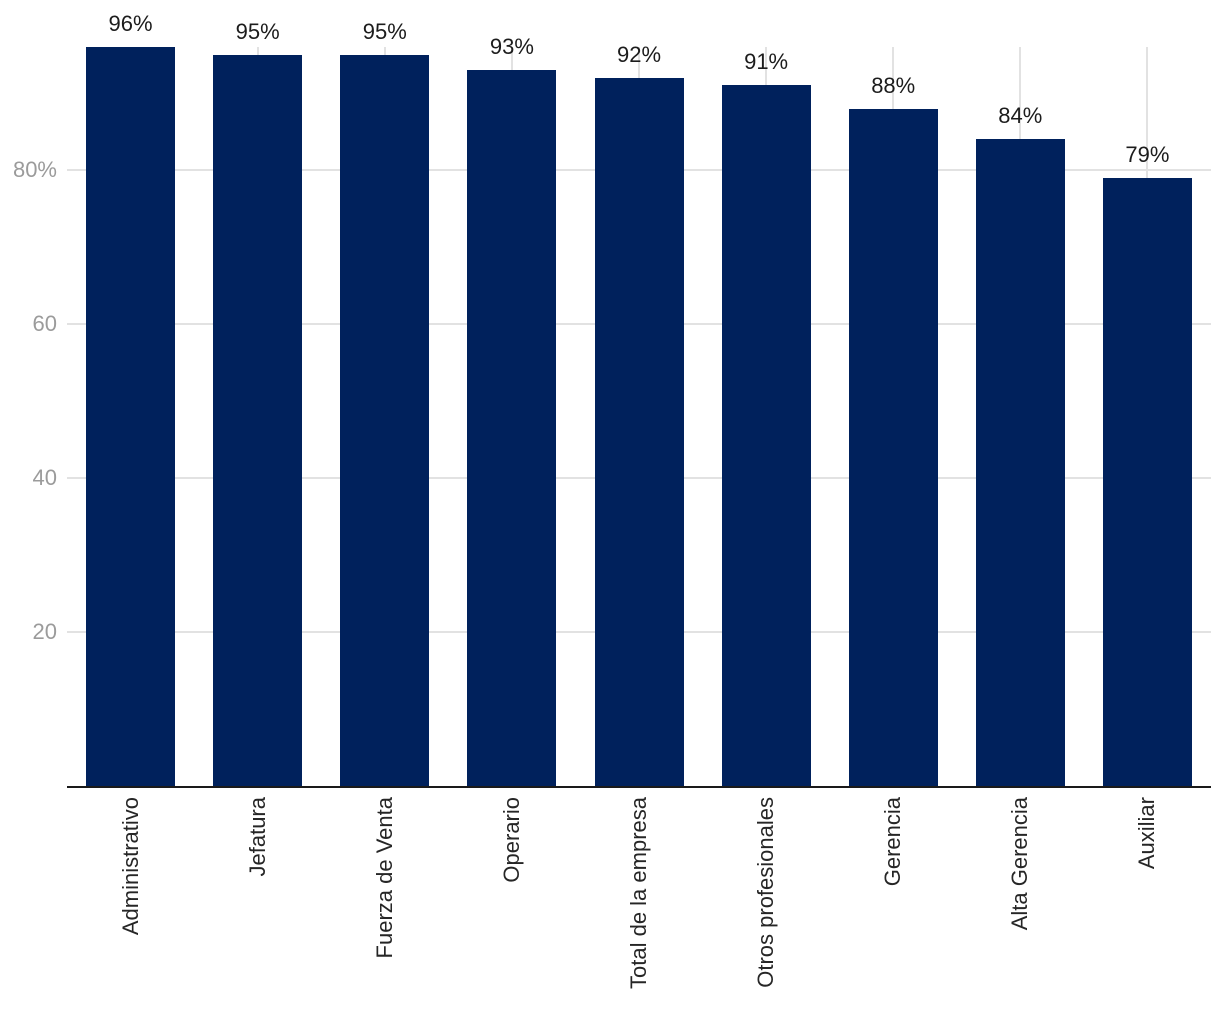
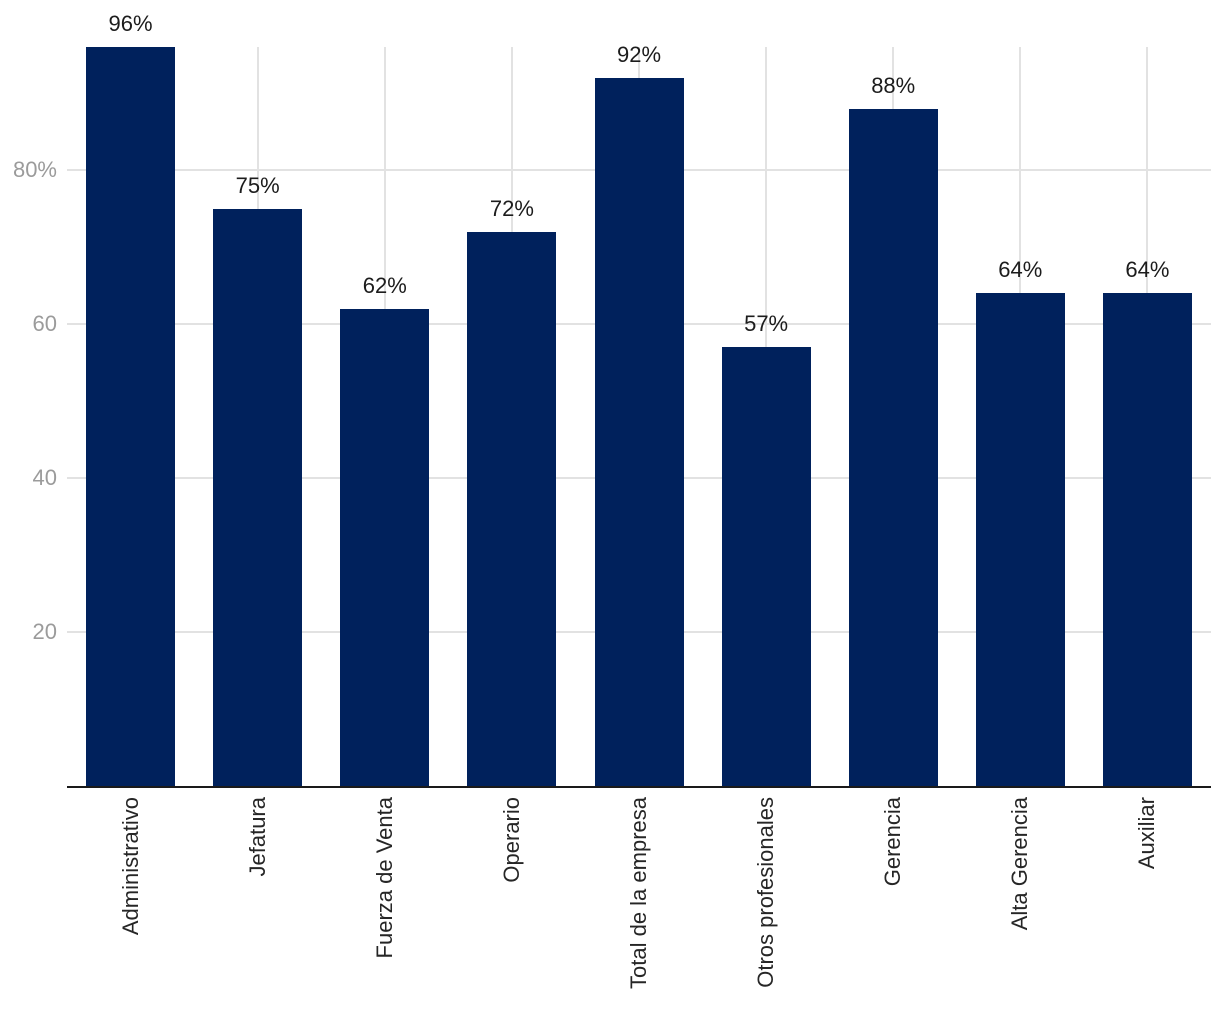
Jefatura: 95% -> 75%
Fuerza de Venta: 95% -> 62%
Operario: 93% -> 72%
Otros profesionales: 91% -> 57%
Alta Gerencia: 84% -> 64%
Auxiliar: 79% -> 64%
